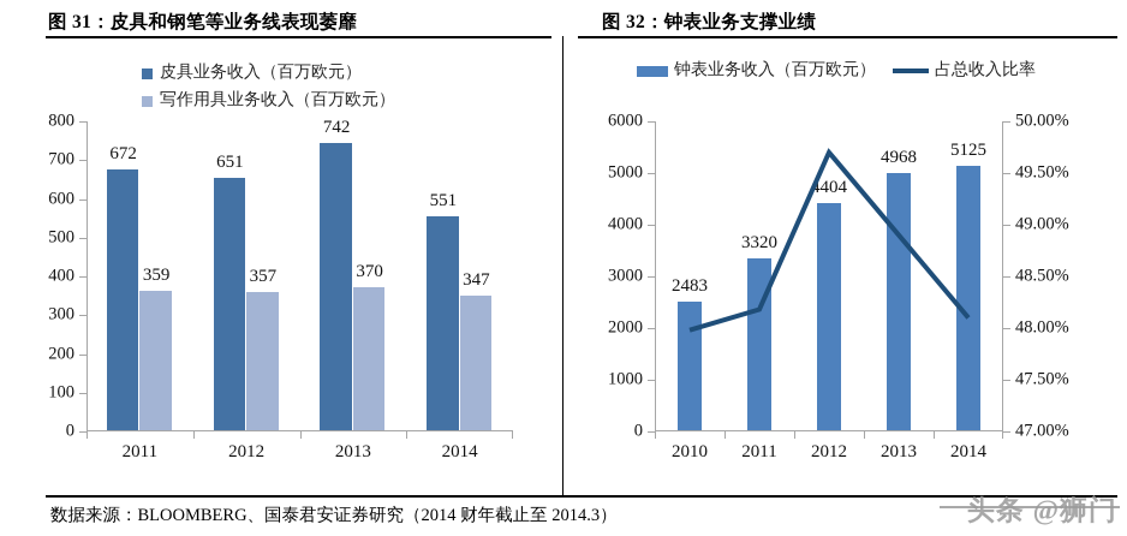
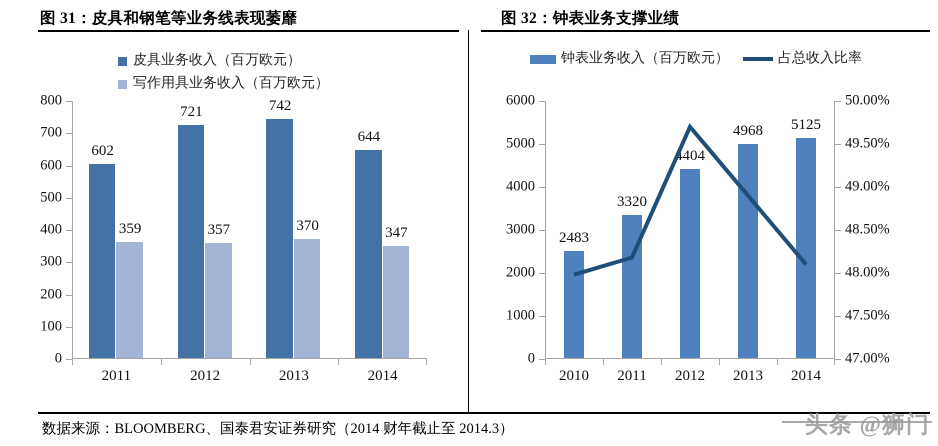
图 31：皮具和钢笔等业务线表现萎靡/皮具业务收入（百万欧元）/2011: 672 -> 602
图 31：皮具和钢笔等业务线表现萎靡/皮具业务收入（百万欧元）/2012: 651 -> 721
图 31：皮具和钢笔等业务线表现萎靡/皮具业务收入（百万欧元）/2014: 551 -> 644
